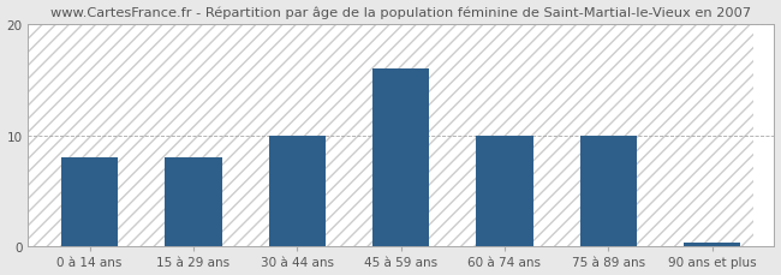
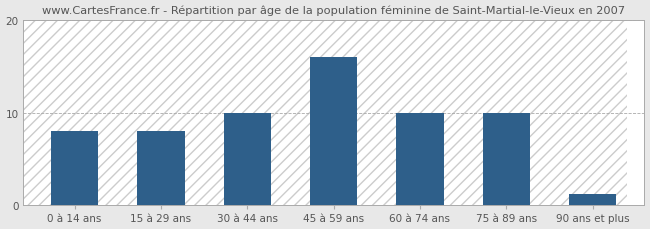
90 ans et plus: 0.3 -> 1.2
